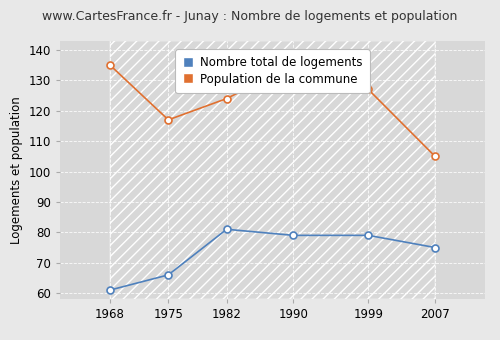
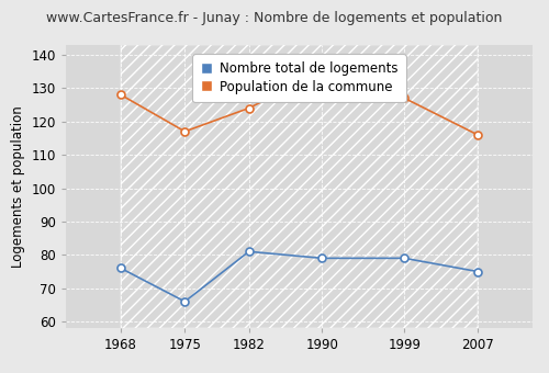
Nombre total de logements/1968: 61 -> 76
Population de la commune/1968: 135 -> 128
Population de la commune/2007: 105 -> 116
